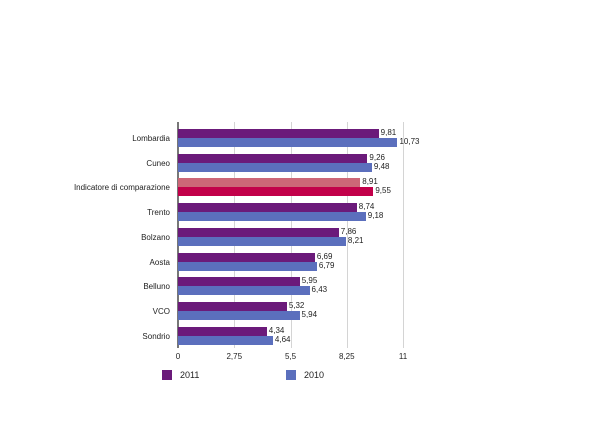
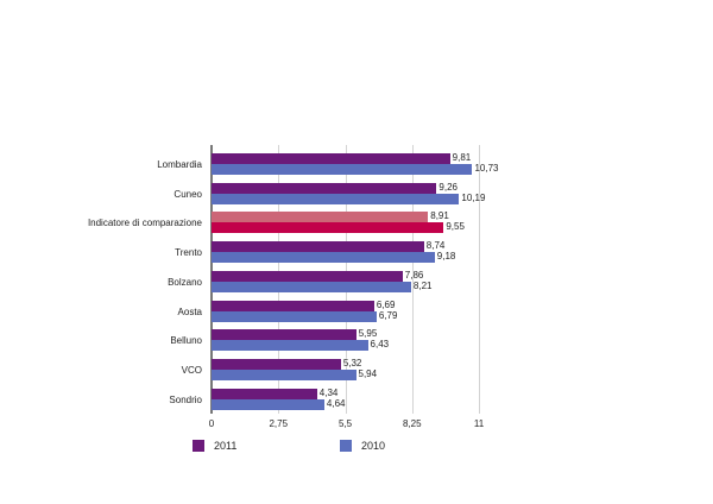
2010/Cuneo: 9,48 -> 10,19
